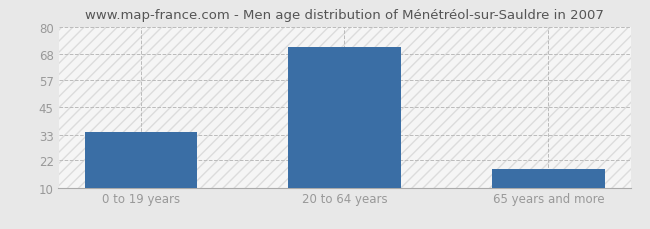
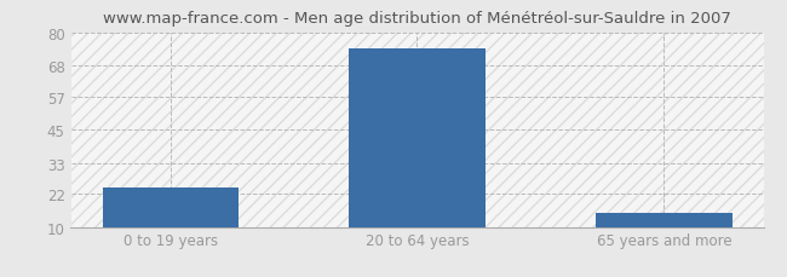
0 to 19 years: 34 -> 24
20 to 64 years: 71 -> 74
65 years and more: 18 -> 15
